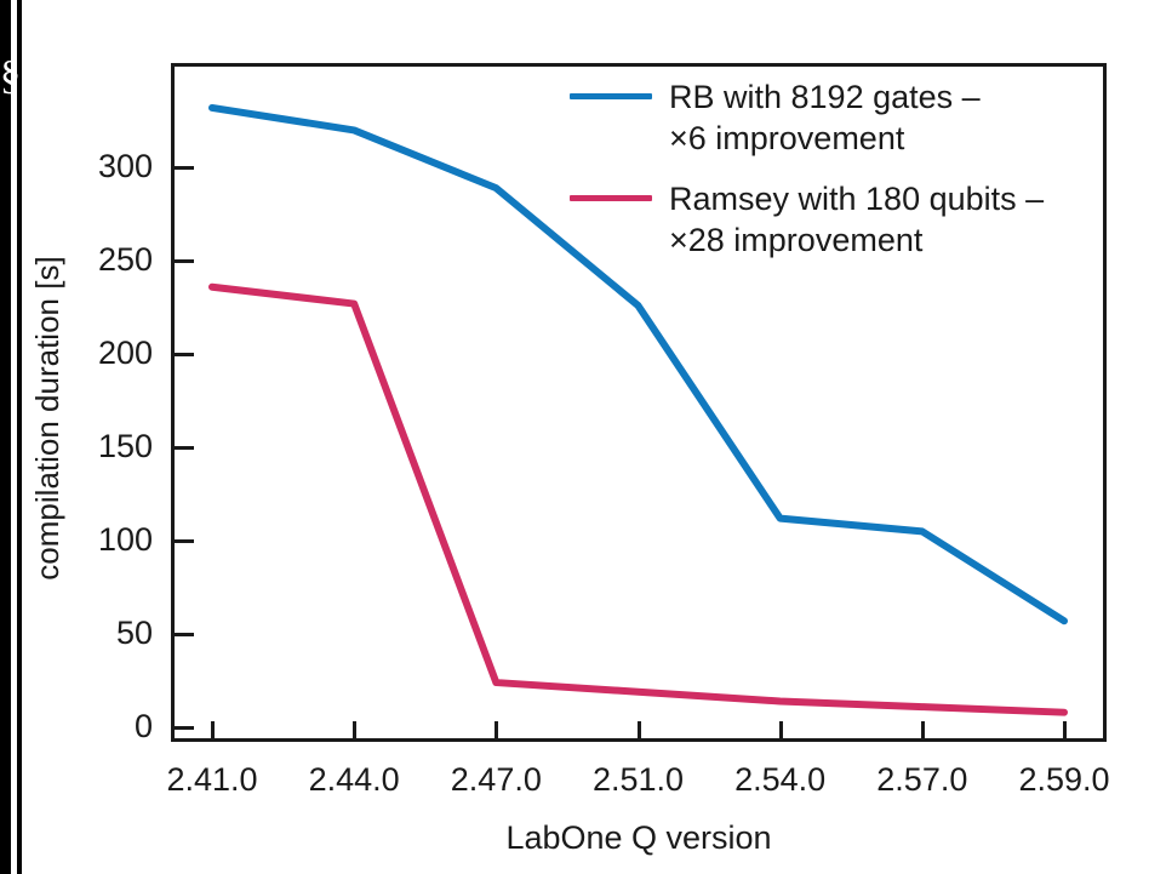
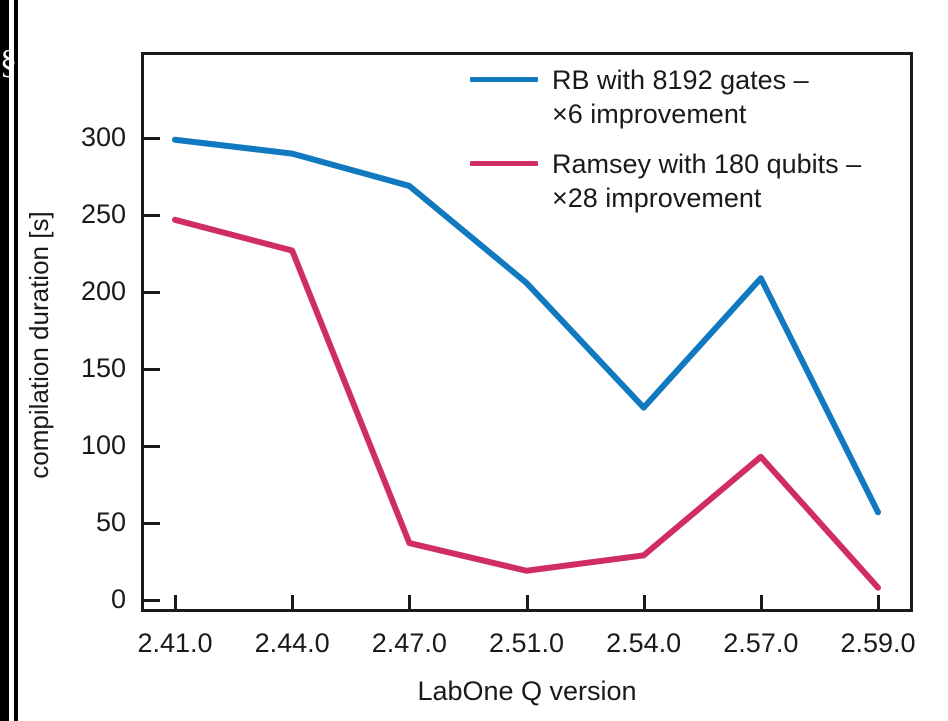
RB with 8192 gates – ×6 improvement/2.41.0: 332 -> 299
Ramsey with 180 qubits – ×28 improvement/2.41.0: 236 -> 247
RB with 8192 gates – ×6 improvement/2.44.0: 320 -> 290
RB with 8192 gates – ×6 improvement/2.47.0: 289 -> 269
Ramsey with 180 qubits – ×28 improvement/2.47.0: 24 -> 37
RB with 8192 gates – ×6 improvement/2.51.0: 226 -> 206
RB with 8192 gates – ×6 improvement/2.54.0: 112 -> 125
Ramsey with 180 qubits – ×28 improvement/2.54.0: 14 -> 29
RB with 8192 gates – ×6 improvement/2.57.0: 105 -> 209
Ramsey with 180 qubits – ×28 improvement/2.57.0: 11 -> 93
